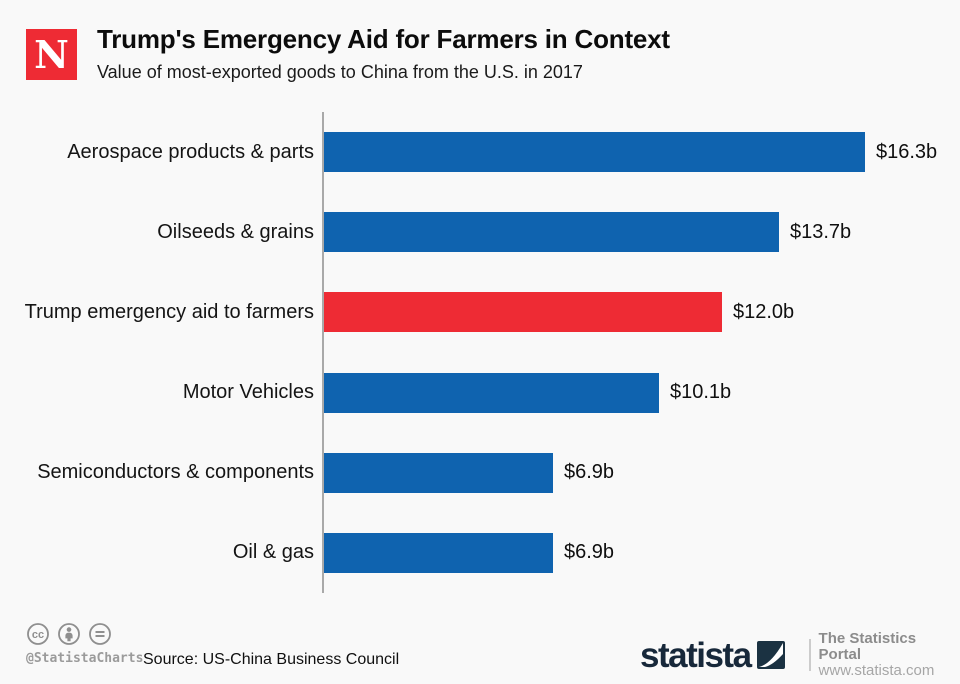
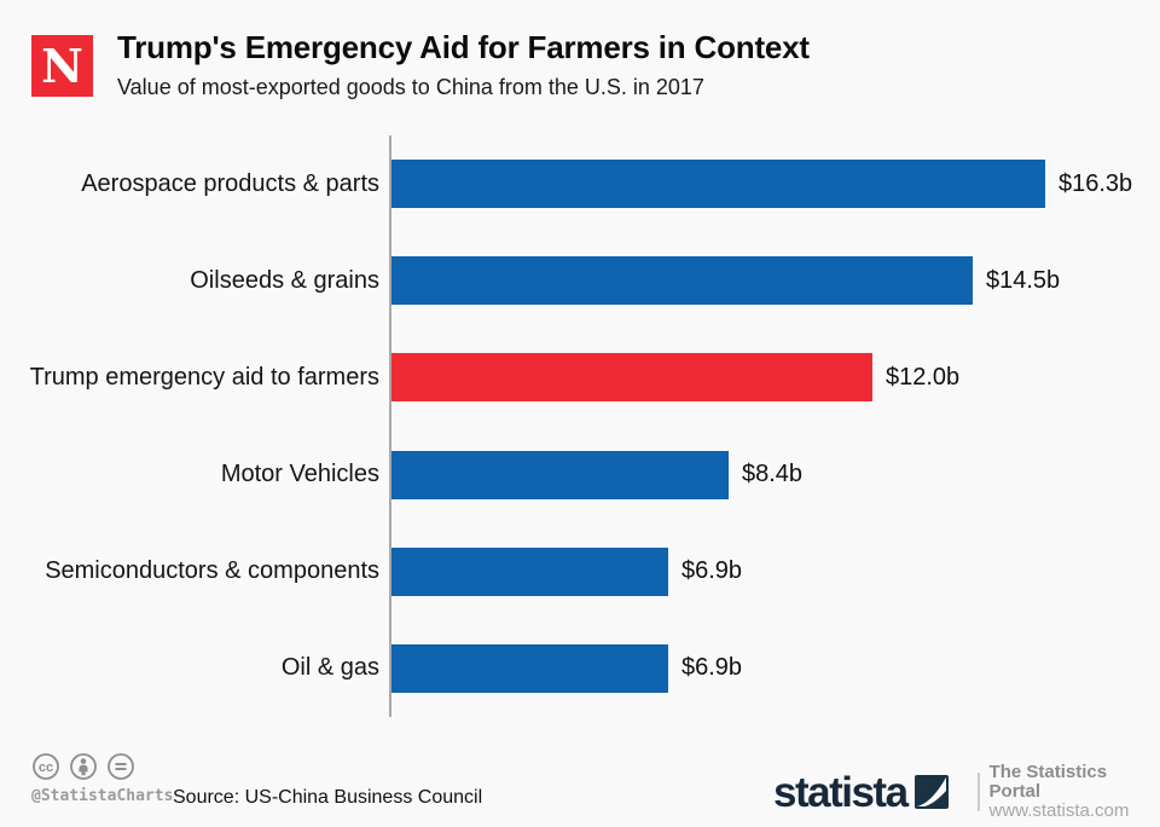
Oilseeds & grains: $13.7b -> $14.5b
Motor Vehicles: $10.1b -> $8.4b
